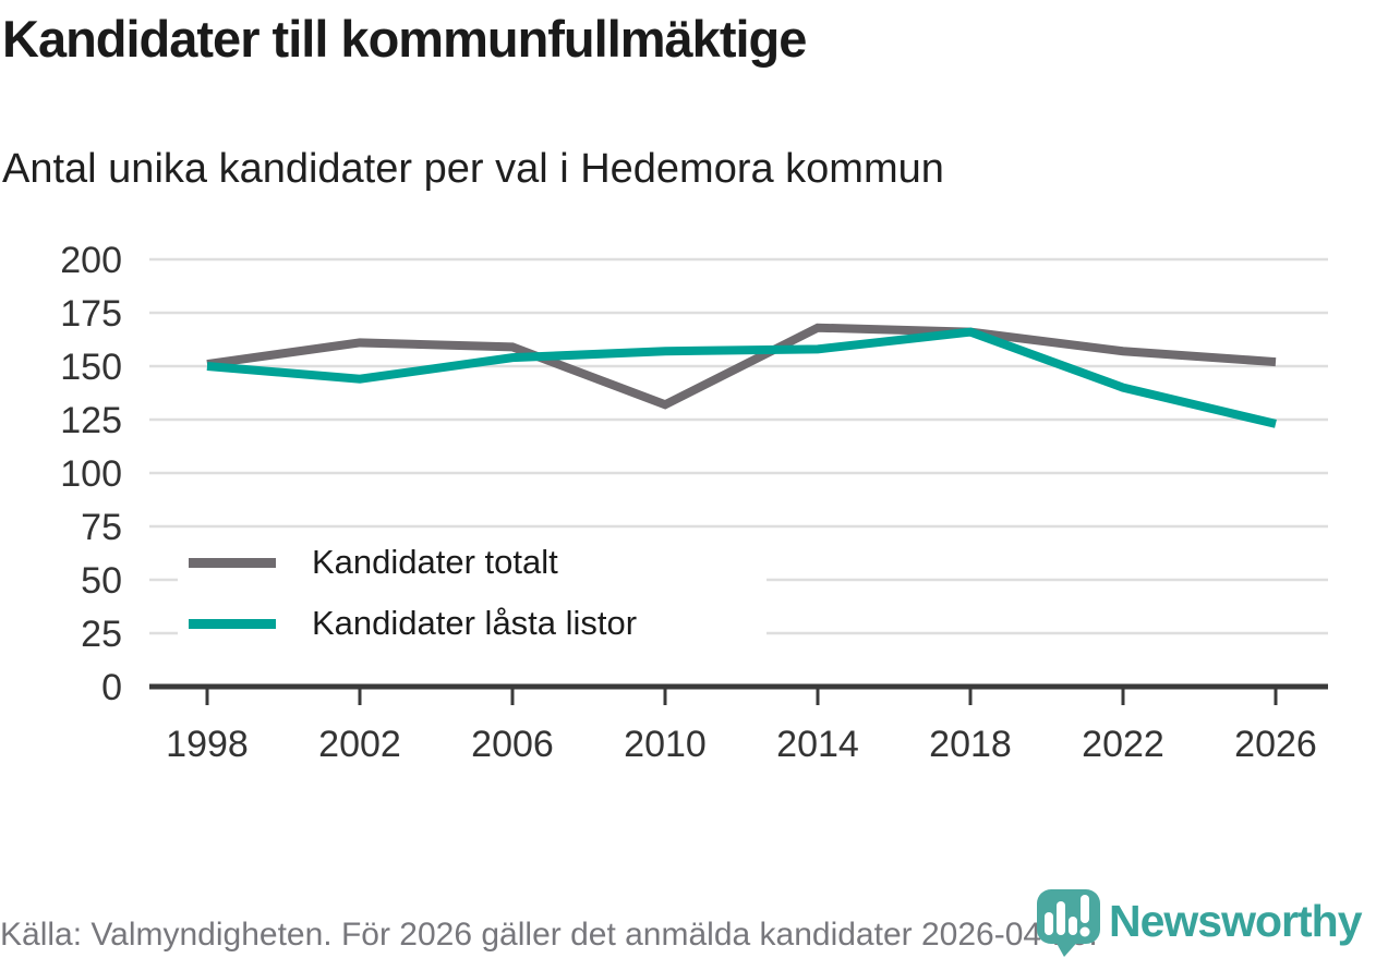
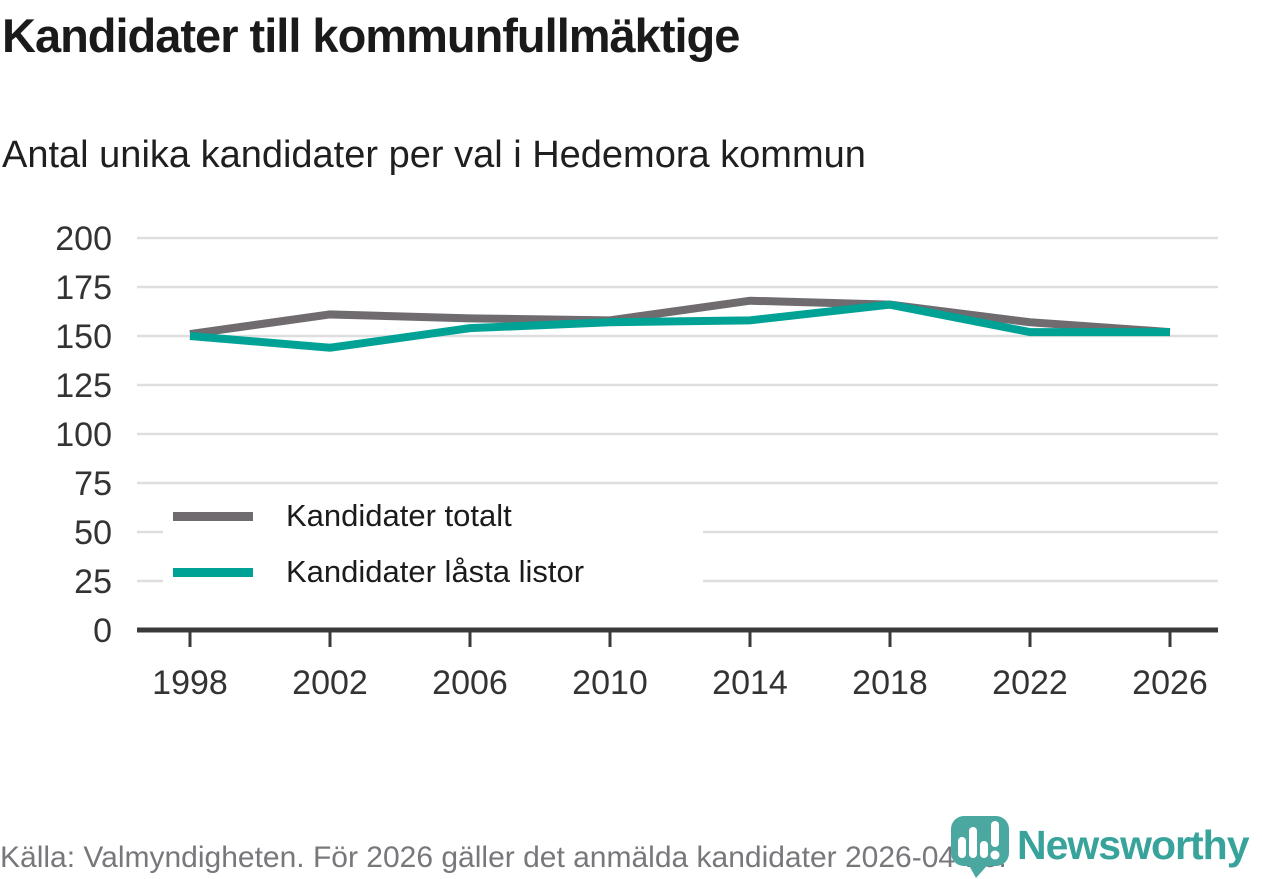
Kandidater totalt/2010: 132 -> 158
Kandidater låsta listor/2022: 140 -> 152
Kandidater låsta listor/2026: 123 -> 152
